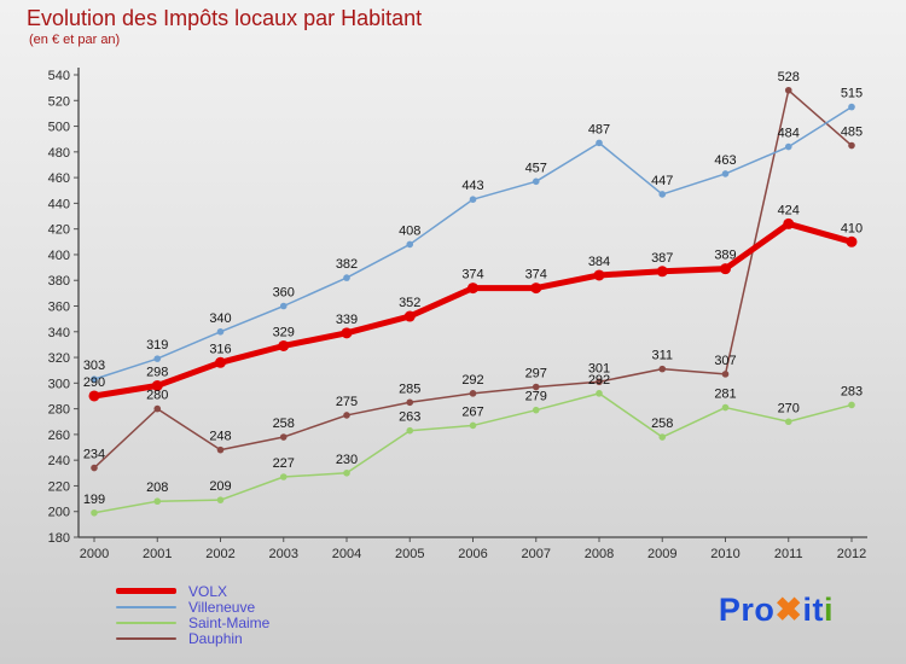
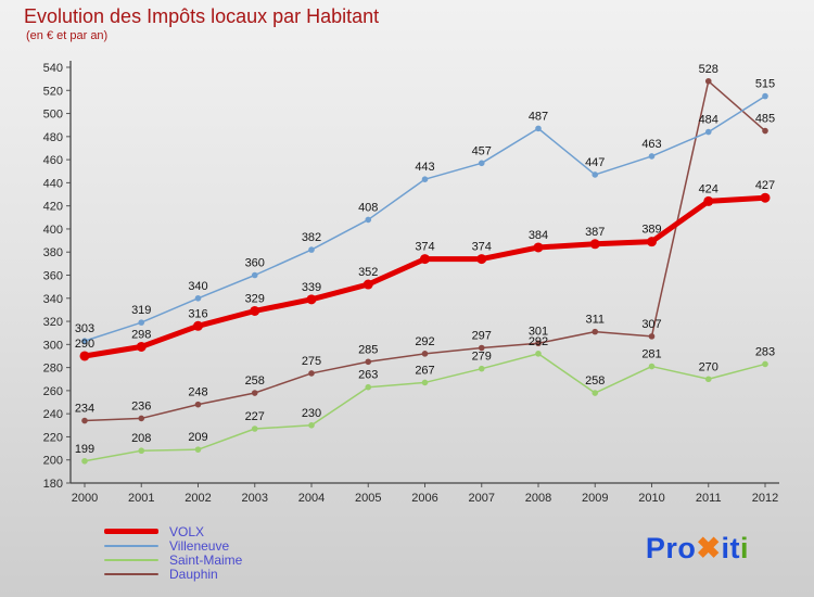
Dauphin/2001: 280 -> 236
VOLX/2012: 410 -> 427
